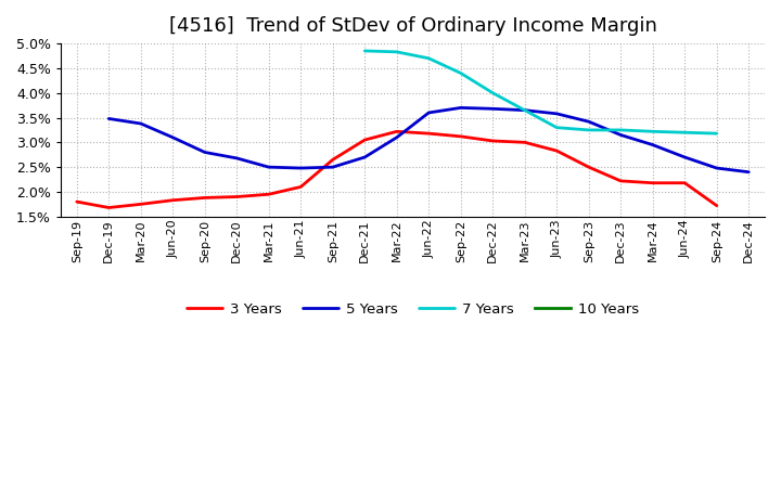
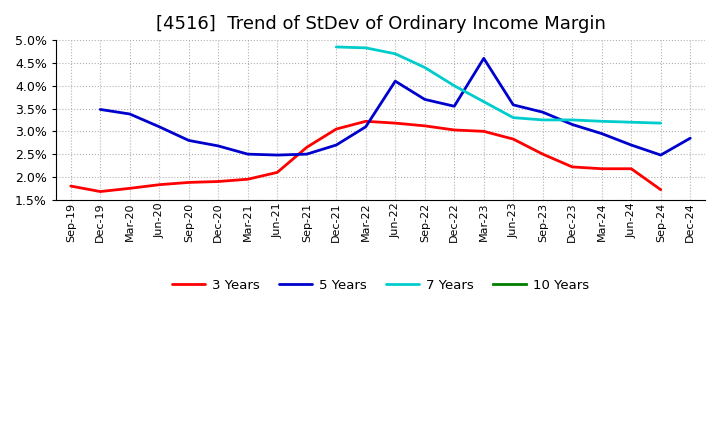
5 Years/Jun-22: 3.60% -> 4.10%
5 Years/Dec-22: 3.68% -> 3.55%
5 Years/Mar-23: 3.65% -> 4.60%
5 Years/Dec-24: 2.40% -> 2.85%
